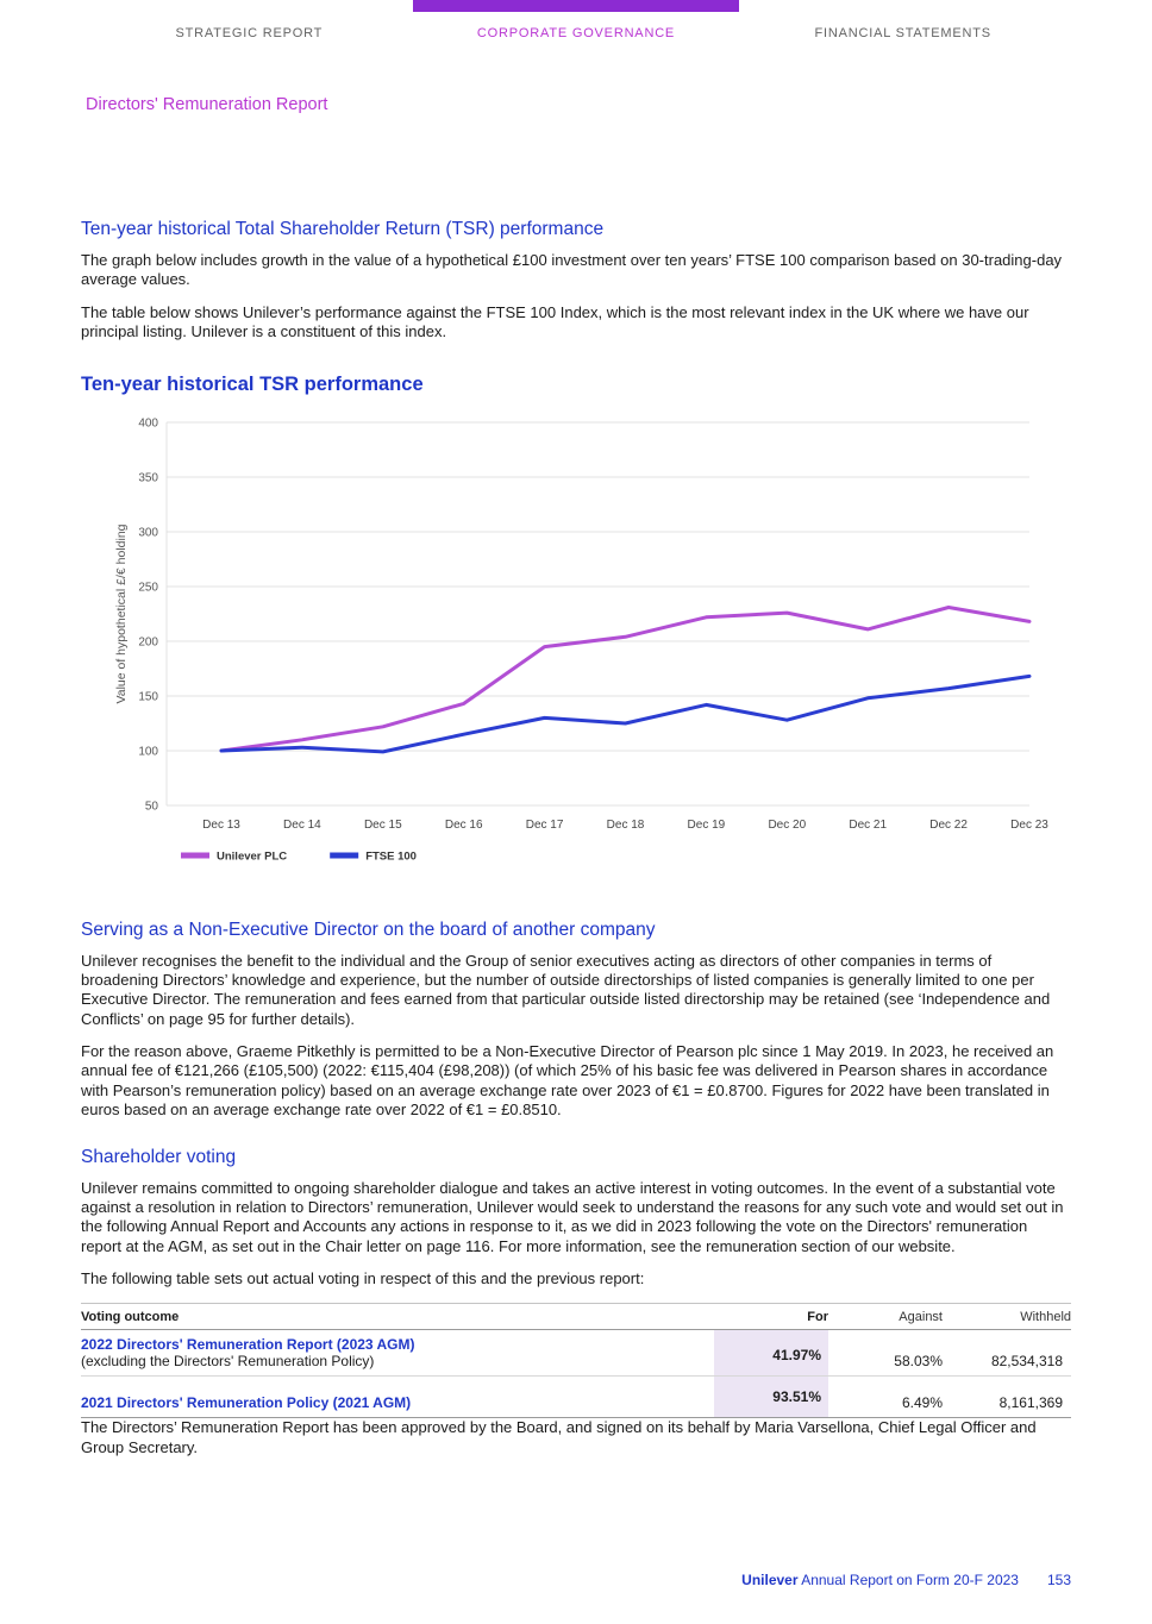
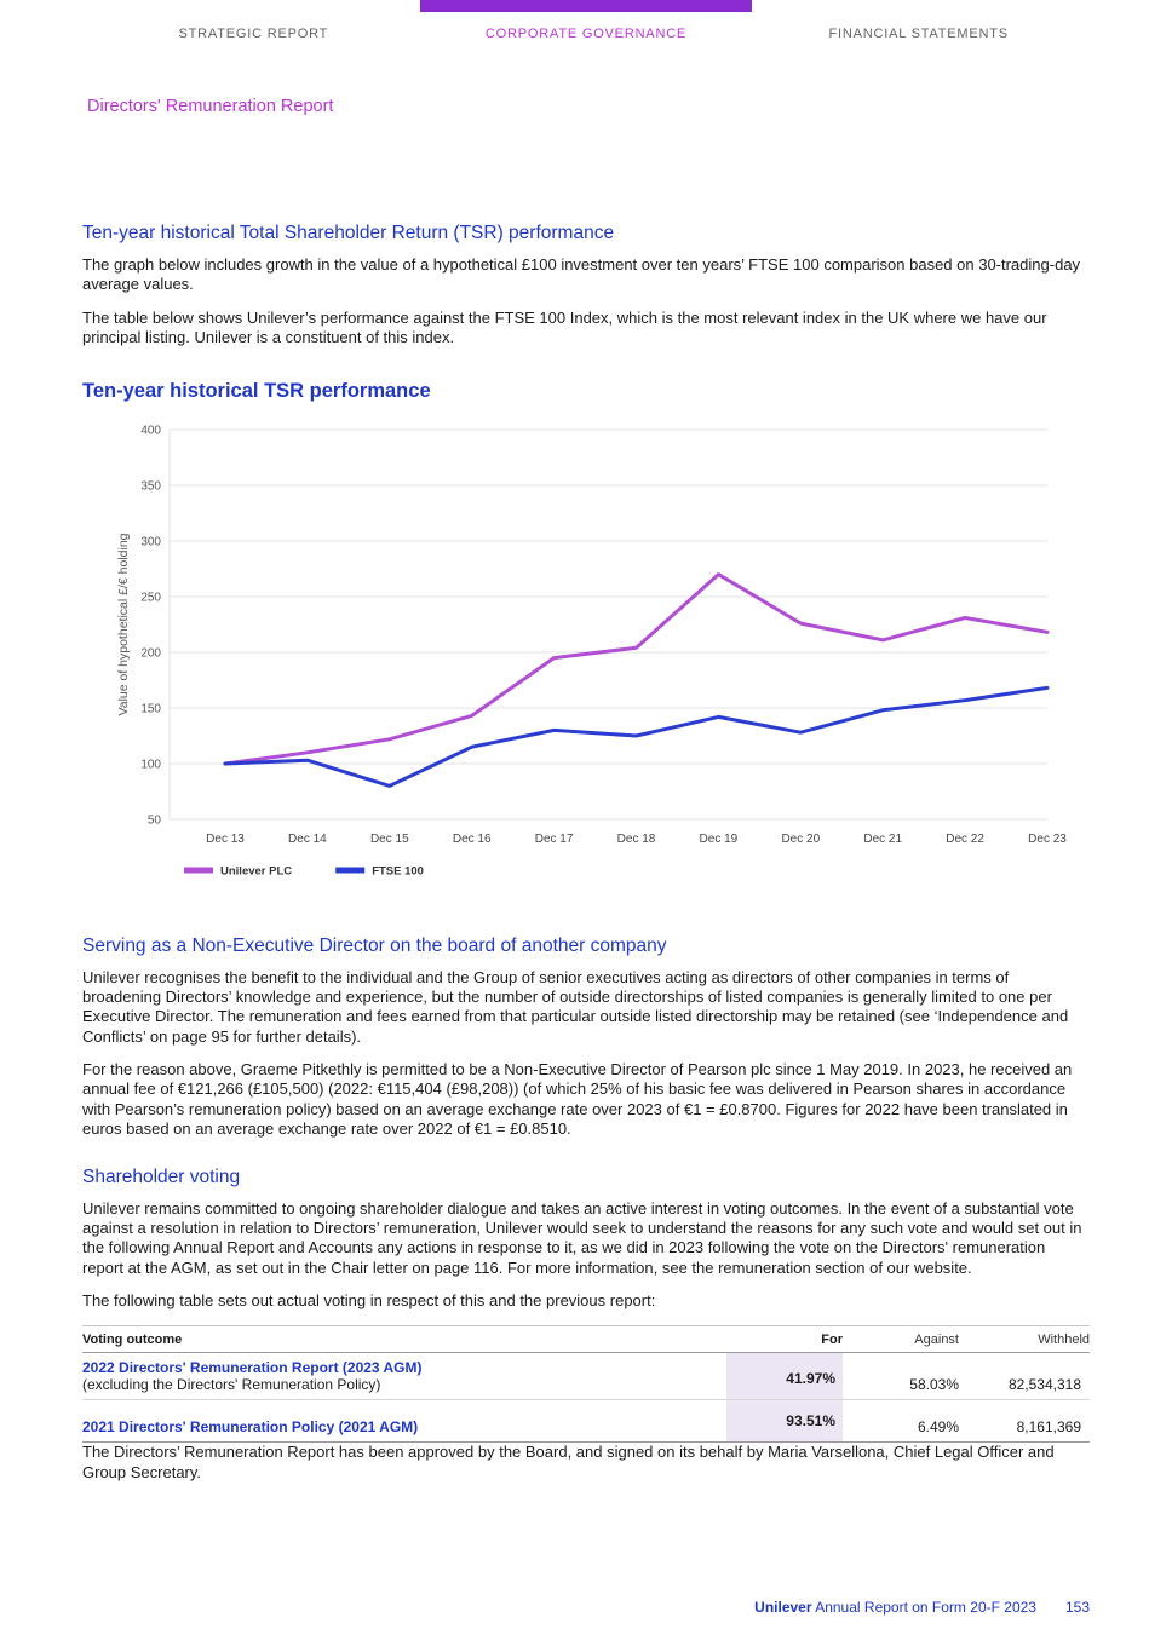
FTSE 100/Dec 15: 100 -> 80
Unilever PLC/Dec 19: 220 -> 270
